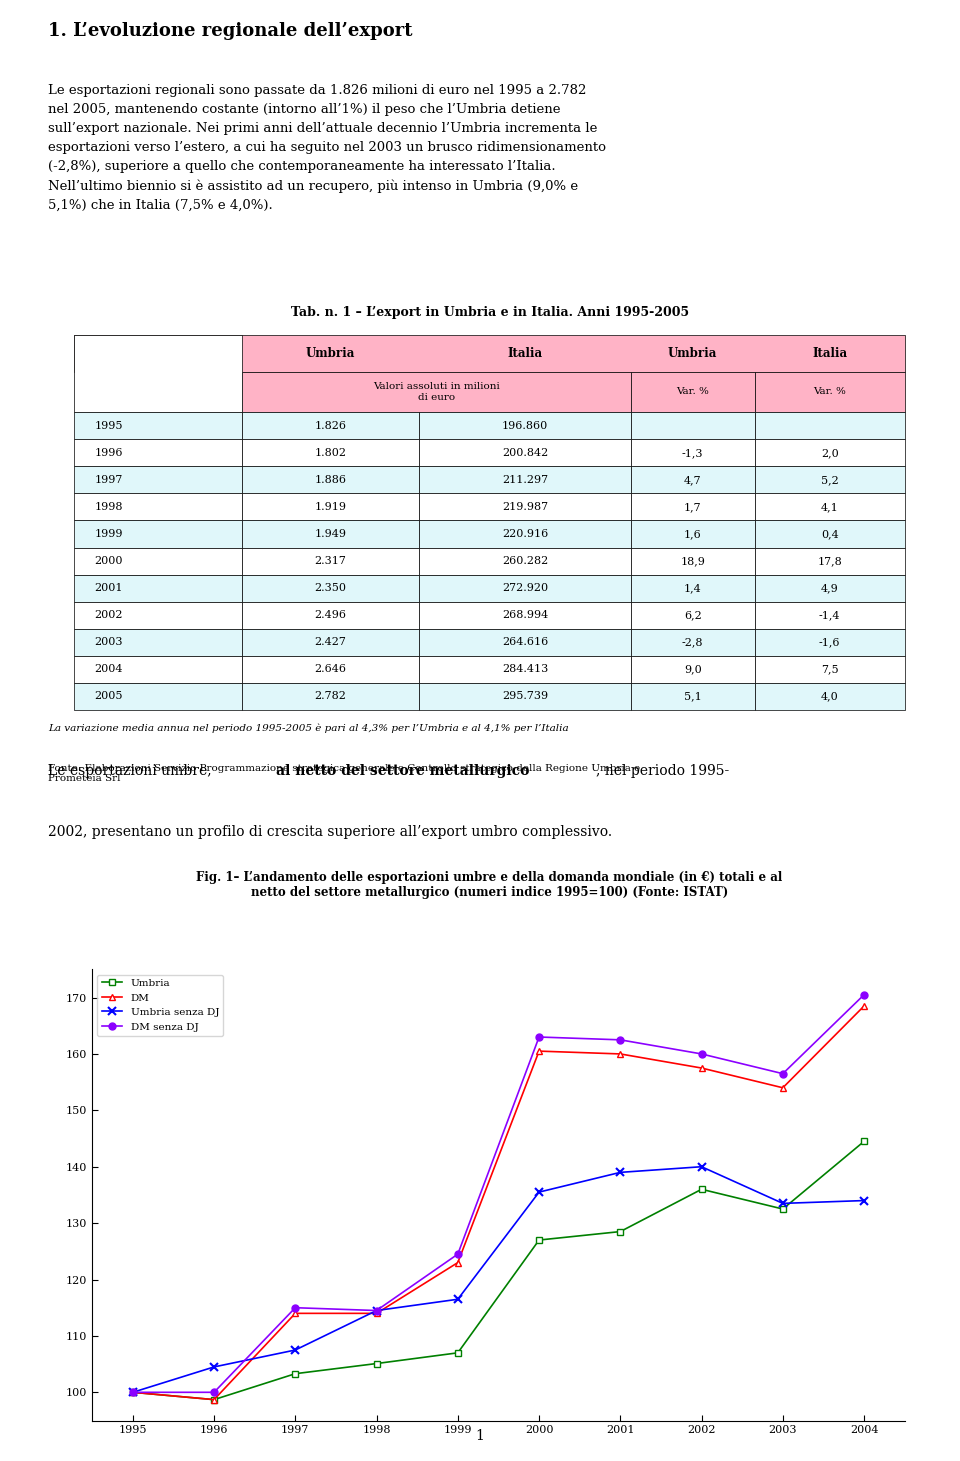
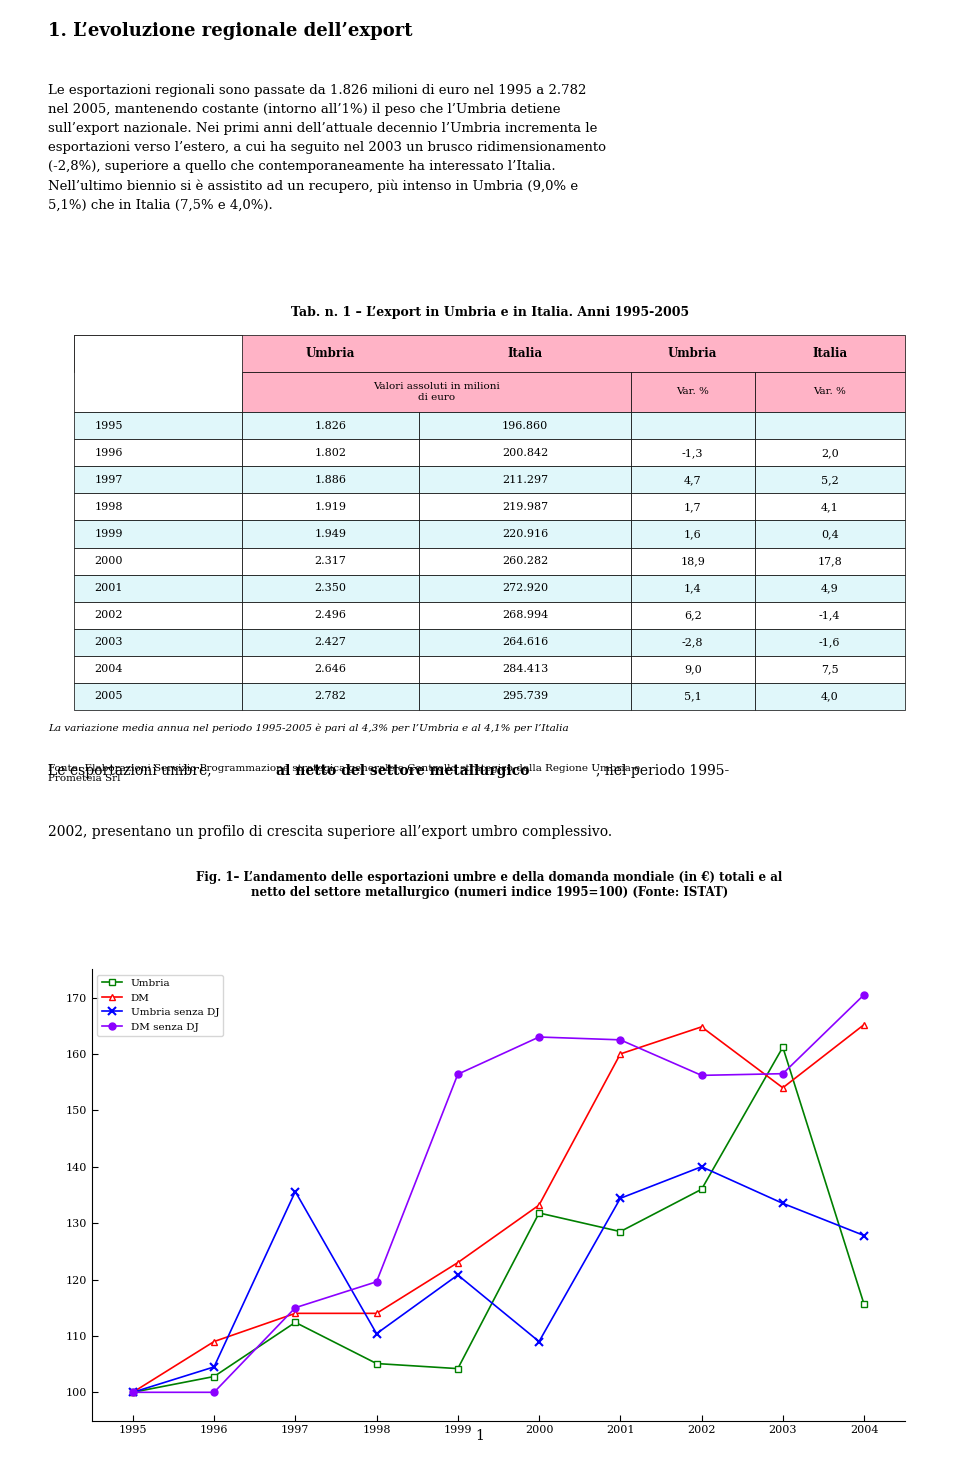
Umbria/1996: 98.7 -> 102.8
DM/1996: 98.7 -> 109.0
Umbria/1997: 103.3 -> 112.4
Umbria senza DJ/1997: 107.5 -> 135.6
Umbria senza DJ/1998: 114.5 -> 110.4
DM senza DJ/1998: 114.5 -> 119.6
Umbria/1999: 107.0 -> 104.2
Umbria senza DJ/1999: 116.5 -> 120.8
DM senza DJ/1999: 124.5 -> 156.4
Umbria/2000: 127.0 -> 131.8
DM/2000: 160.5 -> 133.2
Umbria senza DJ/2000: 135.5 -> 109.0
Umbria senza DJ/2001: 139.0 -> 134.4
DM/2002: 157.5 -> 164.8
DM senza DJ/2002: 160.0 -> 156.2
Umbria/2003: 132.5 -> 161.2
Umbria/2004: 144.5 -> 115.6
DM/2004: 168.5 -> 165.2
Umbria senza DJ/2004: 134.0 -> 127.8
